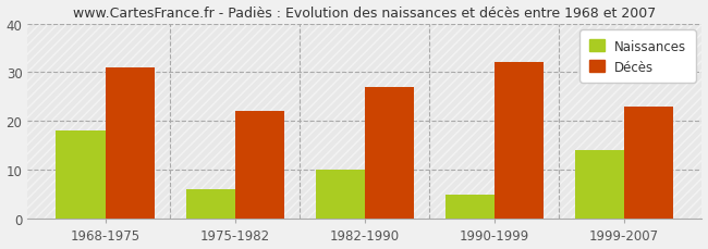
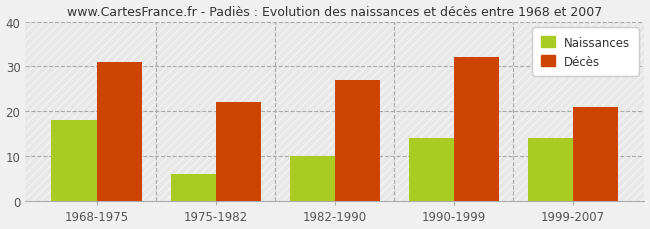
Naissances/1990-1999: 5 -> 14
Décès/1999-2007: 23 -> 21
